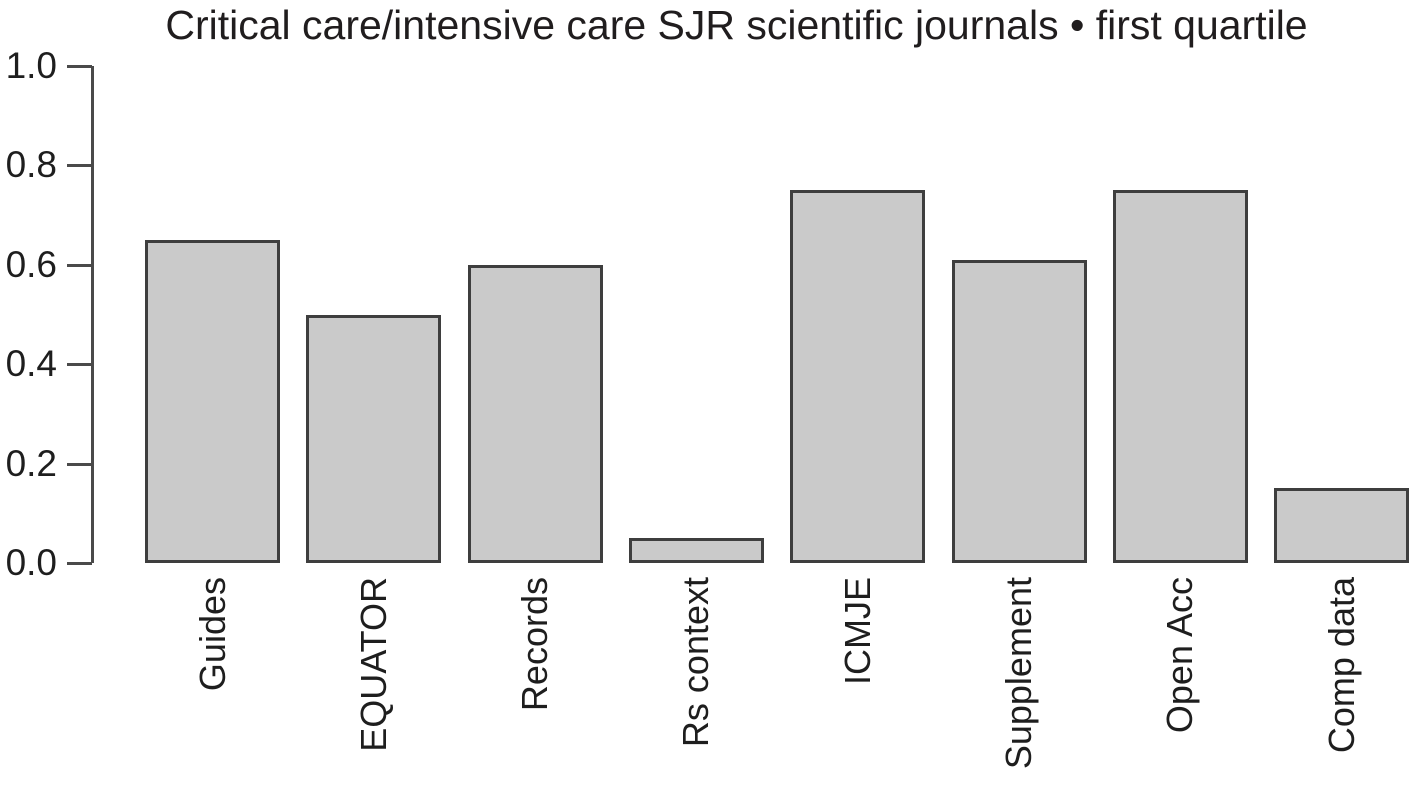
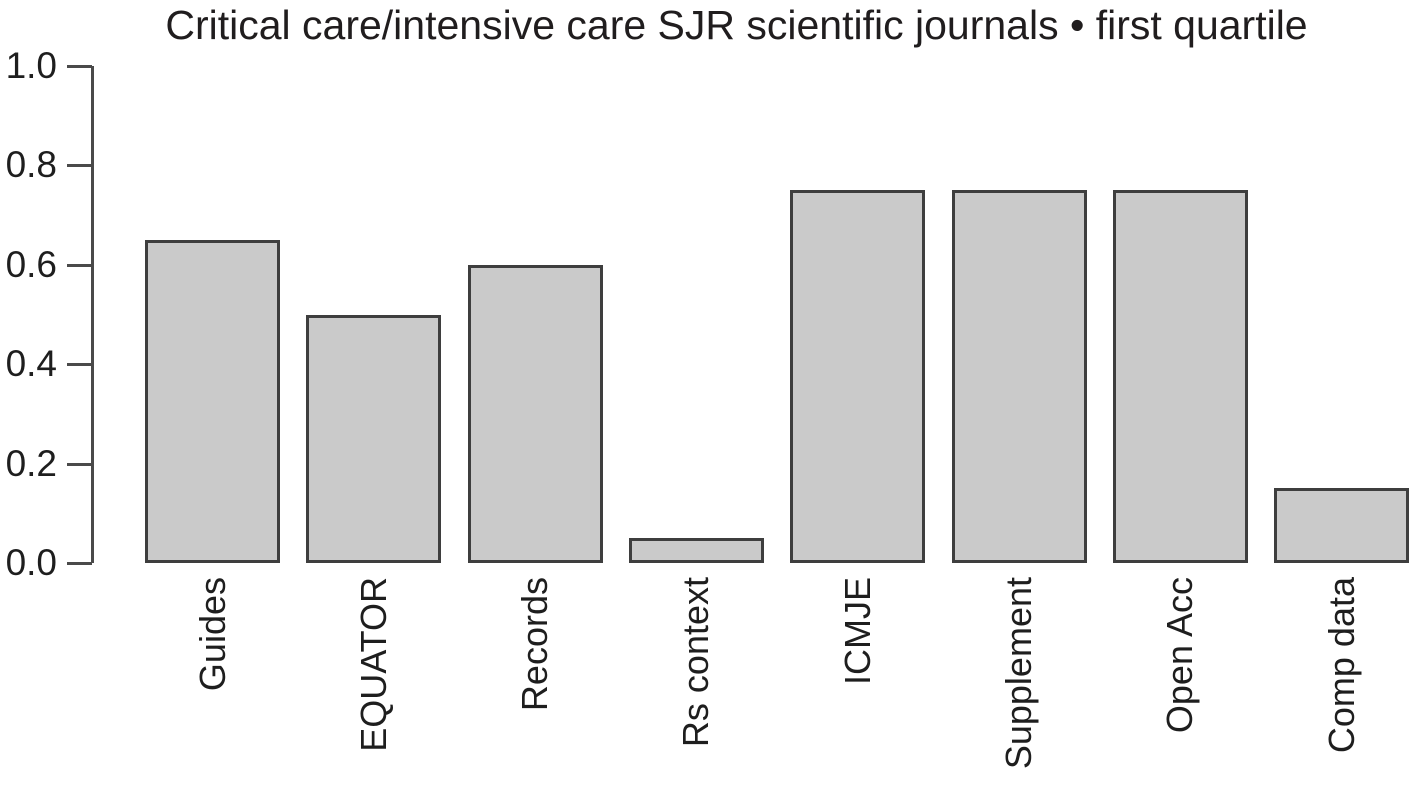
Supplement: 0.61 -> 0.75
